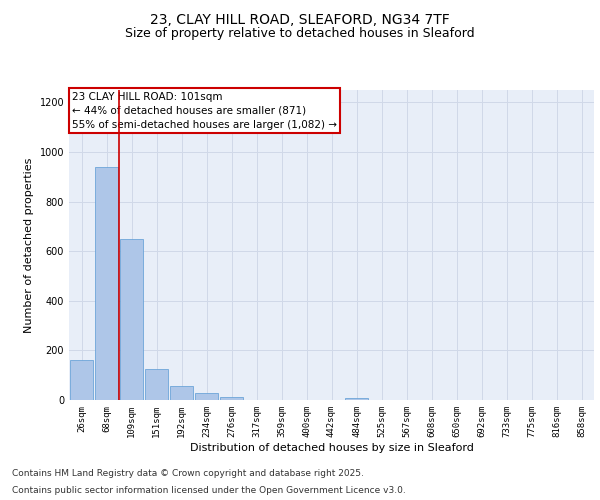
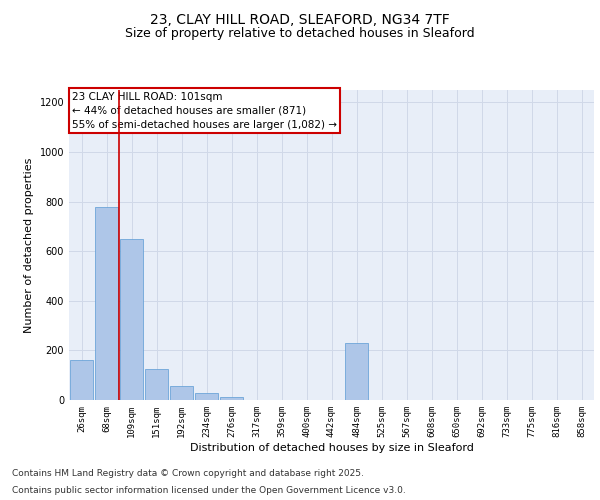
68sqm: 940 -> 780
484sqm: 9 -> 230
